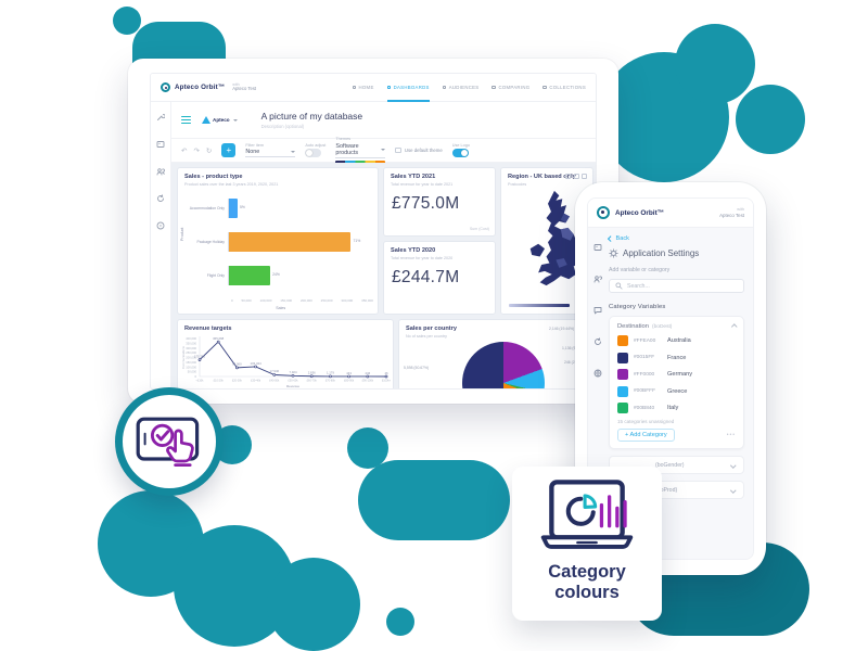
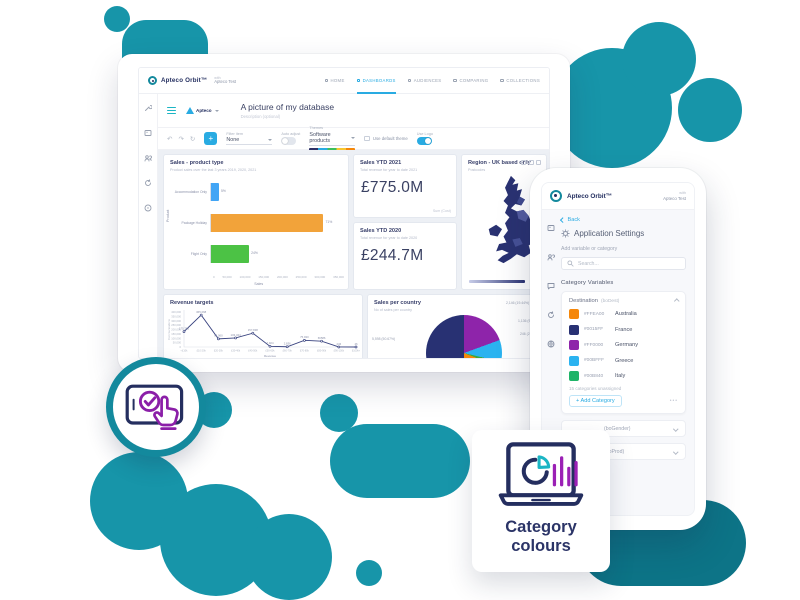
Revenue targets/£40-50k: 17,946 -> 157,838
Revenue targets/£70-80k: 1,179 -> 75,930
Revenue targets/£80-90k: 443 -> 66586
